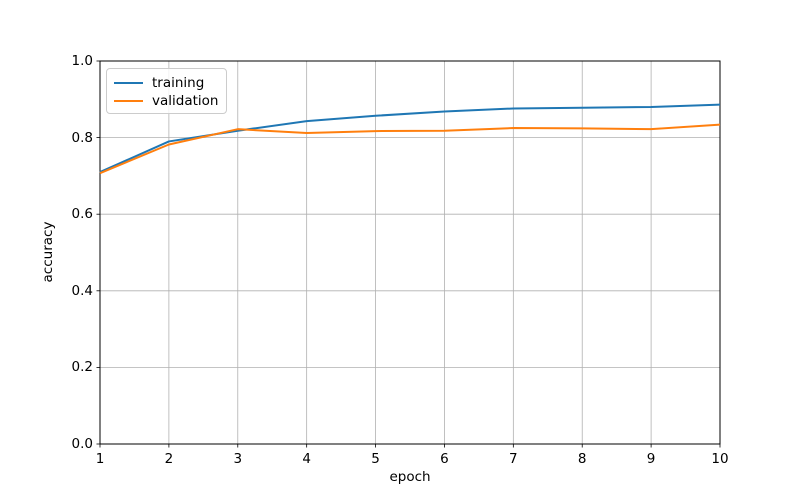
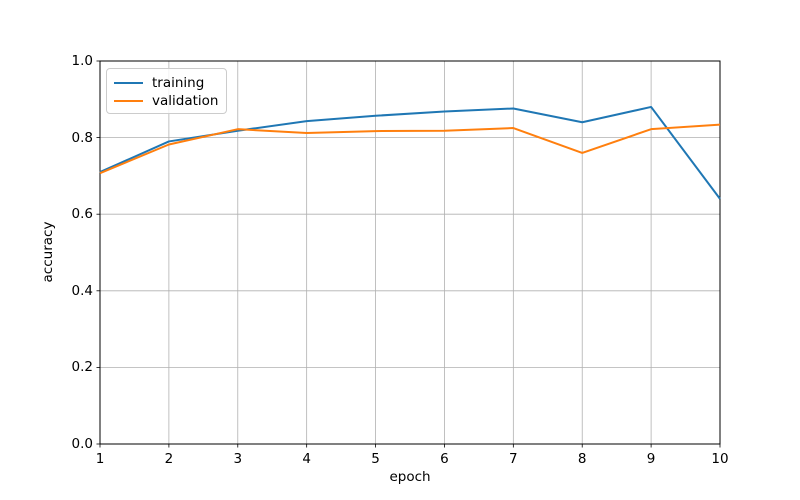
training/8: 0.88 -> 0.84
validation/8: 0.82 -> 0.76
training/10: 0.89 -> 0.64
